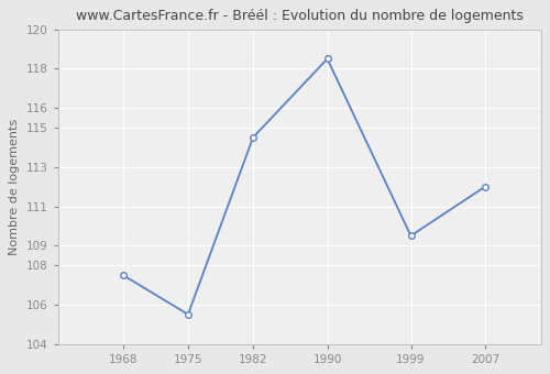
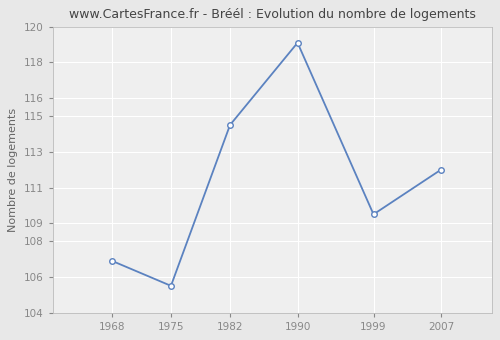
1968: 107.5 -> 106.9
1990: 118.5 -> 119.1
